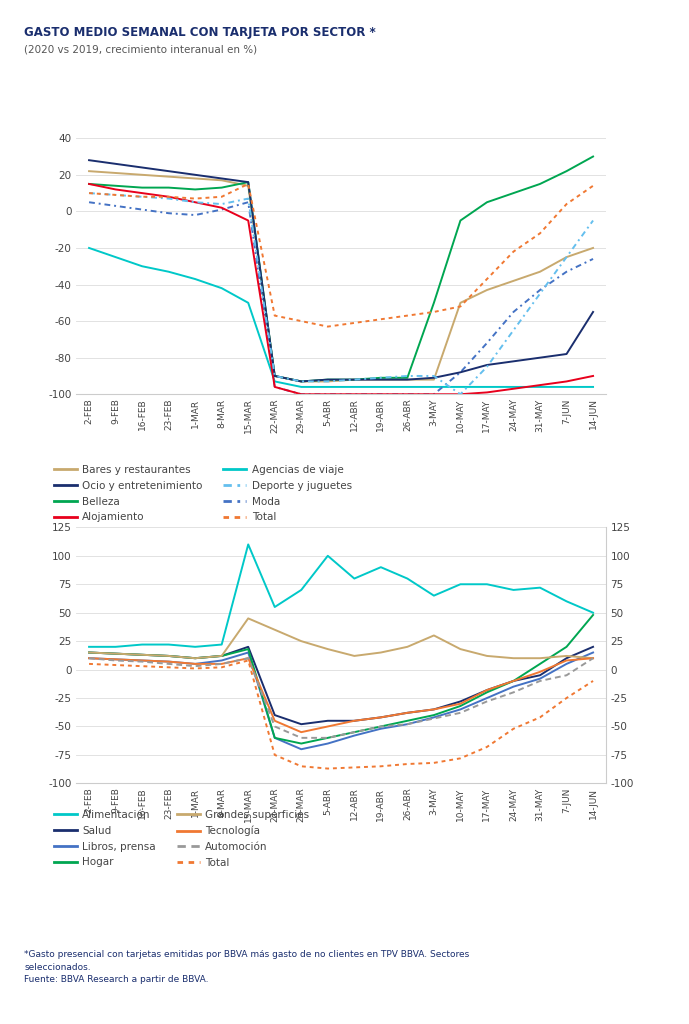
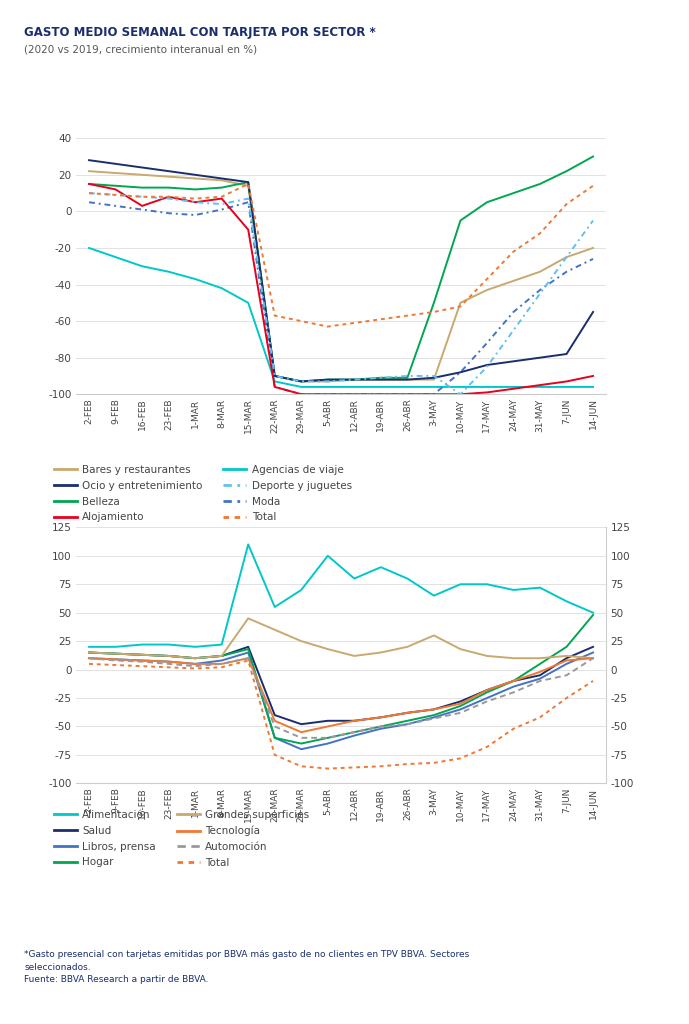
Alojamiento/16-FEB: 10 -> 3
Alojamiento/8-MAR: 2 -> 7
Alojamiento/15-MAR: -5 -> -10
